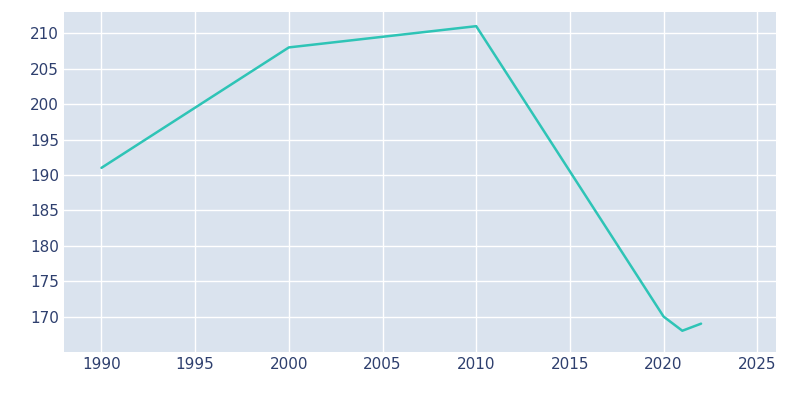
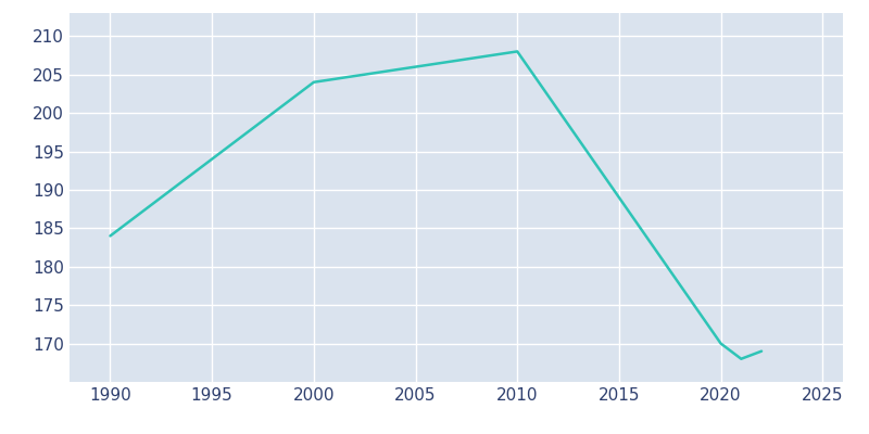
1990: 191 -> 184
2000: 208 -> 204
2010: 211 -> 208
